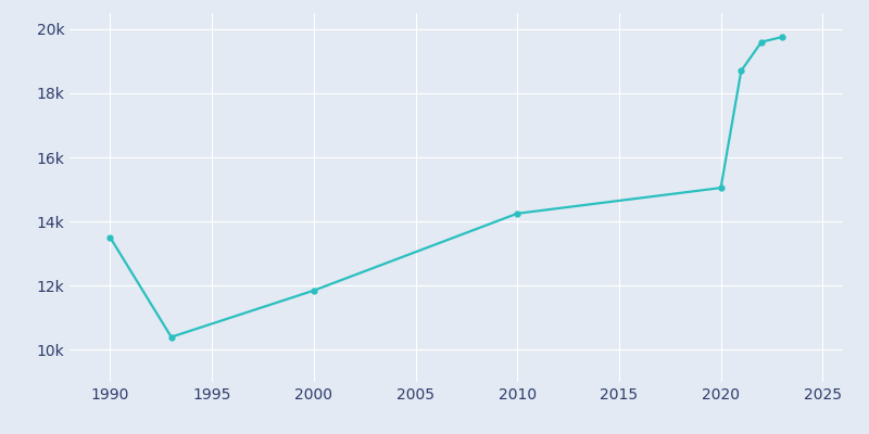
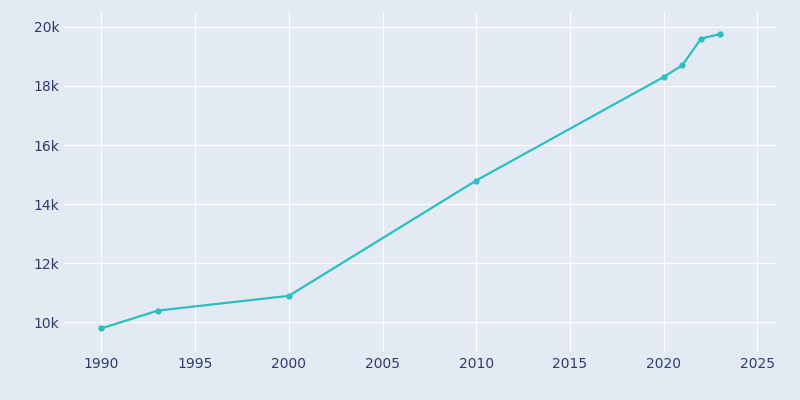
1990: 13.50k -> 9.80k
2000: 11.85k -> 10.90k
2010: 14.25k -> 14.80k
2020: 15.05k -> 18.30k
